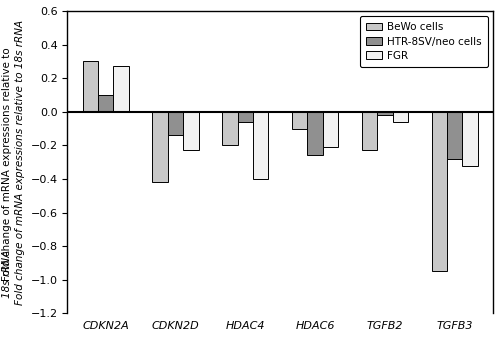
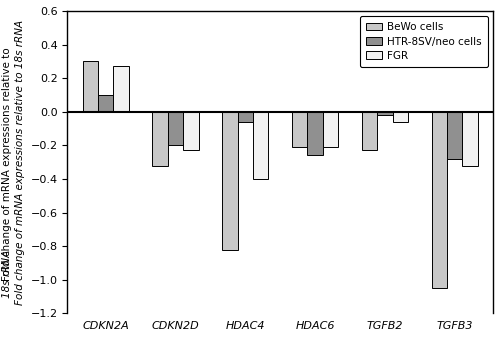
BeWo cells/CDKN2D: -0.42 -> -0.32
HTR-8SV/neo cells/CDKN2D: -0.14 -> -0.20
BeWo cells/HDAC4: -0.20 -> -0.82
BeWo cells/HDAC6: -0.10 -> -0.21
BeWo cells/TGFB3: -0.95 -> -1.05
